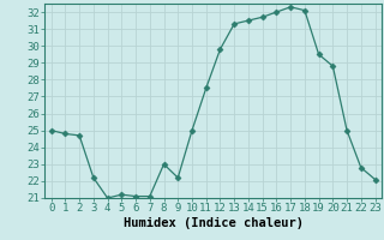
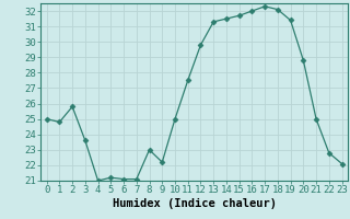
2: 24.7 -> 25.8
3: 22.2 -> 23.6
19: 29.5 -> 31.4
